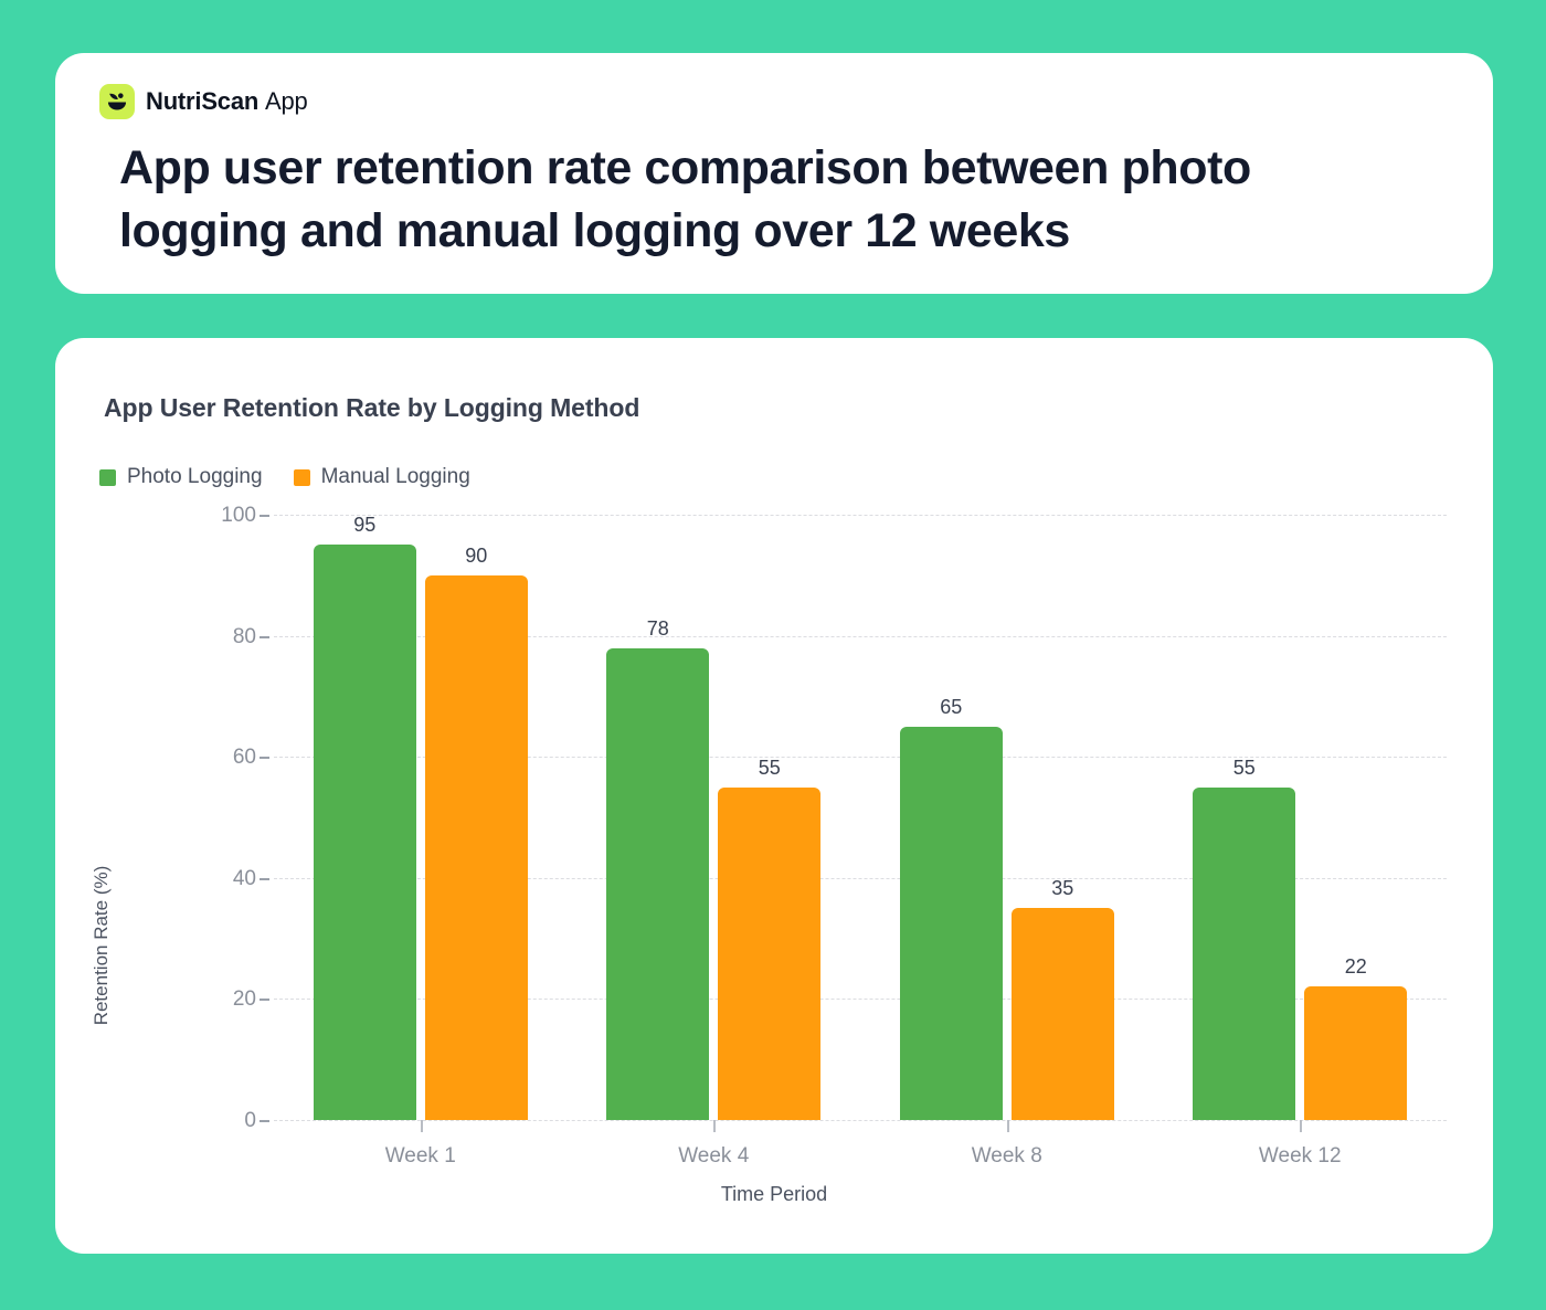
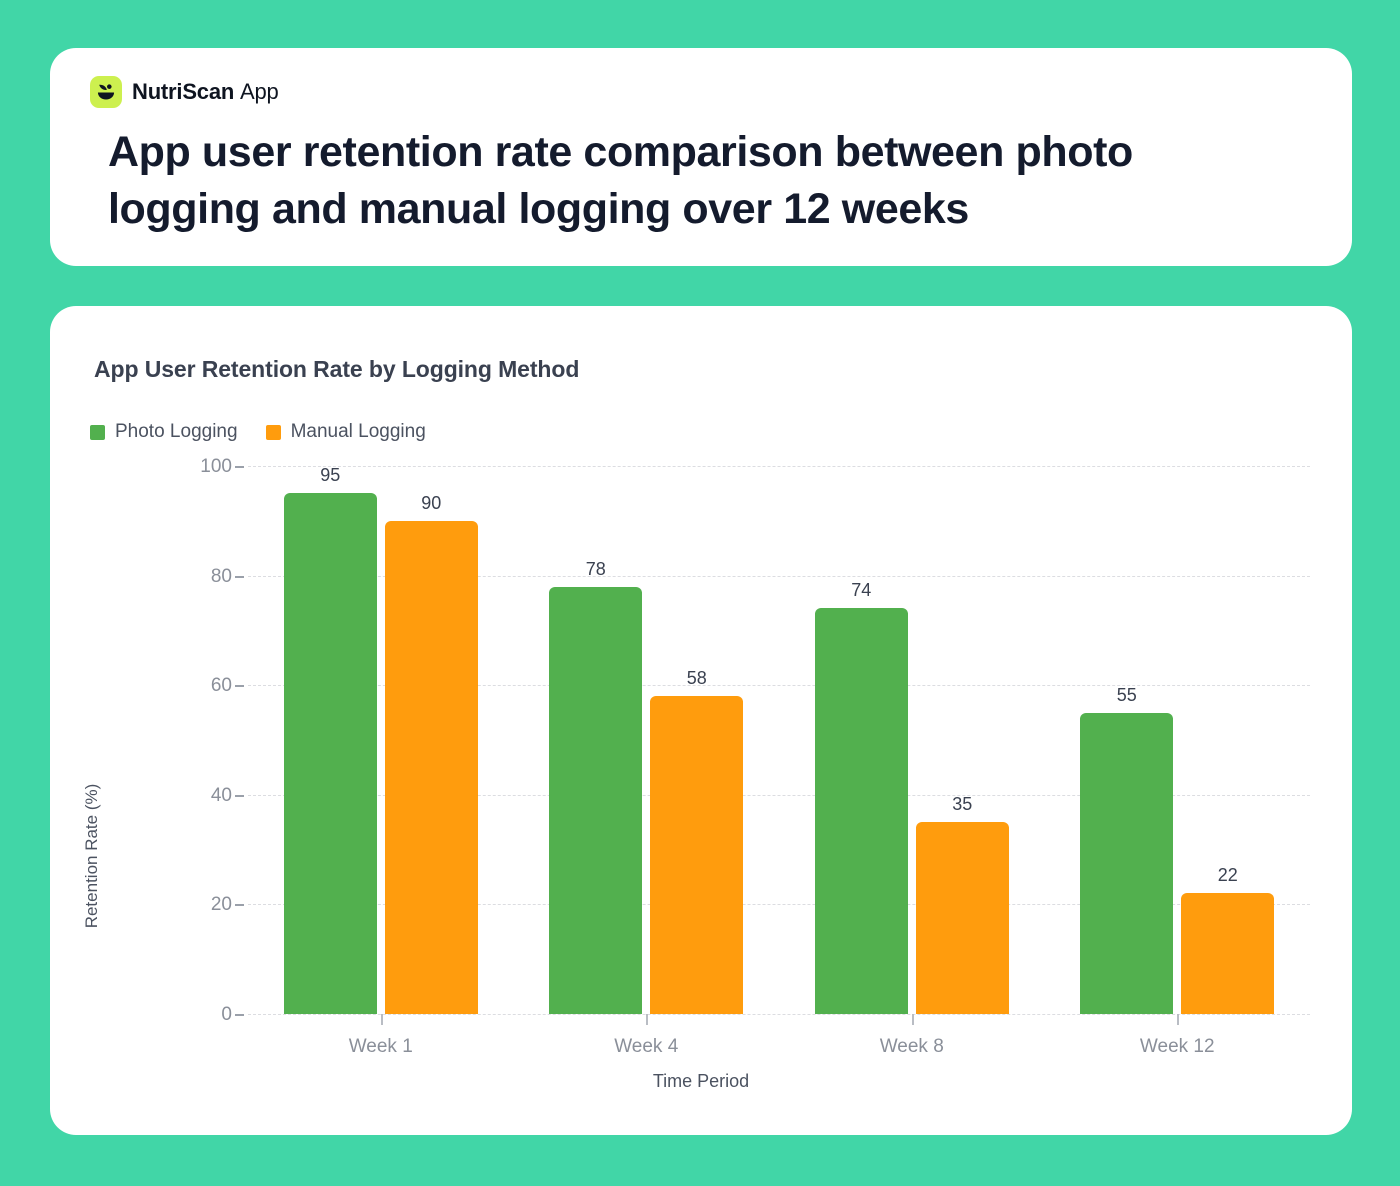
Manual Logging/Week 4: 55 -> 58
Photo Logging/Week 8: 65 -> 74
